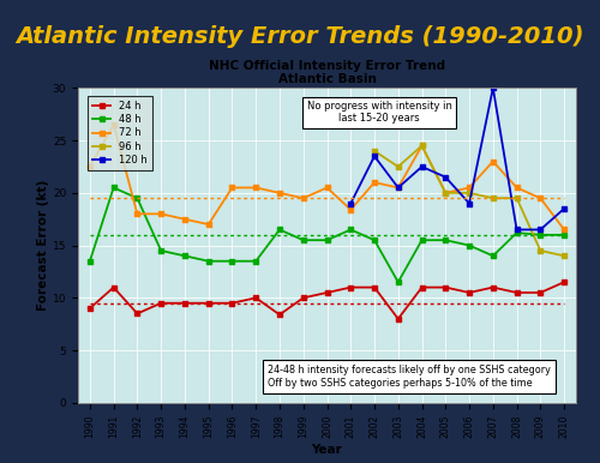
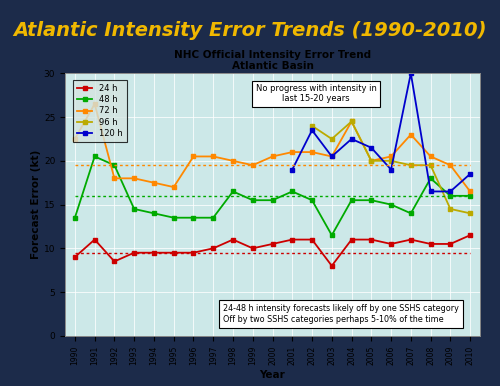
24 h/1998: 8.4 -> 11.0
72 h/2001: 18.4 -> 21.0
48 h/2008: 16.2 -> 18.0
